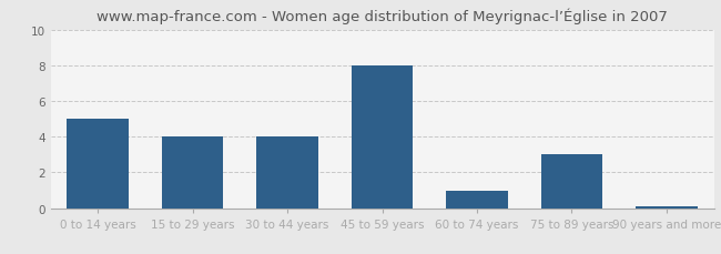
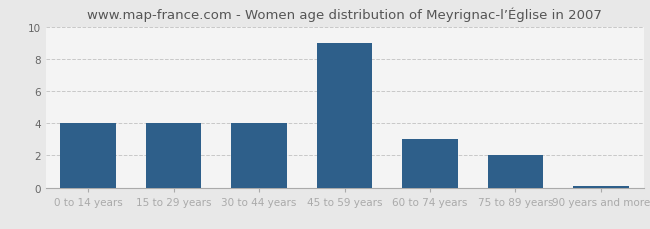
0 to 14 years: 5.0 -> 4.0
45 to 59 years: 8.0 -> 9.0
60 to 74 years: 1.0 -> 3.0
75 to 89 years: 3.0 -> 2.0
